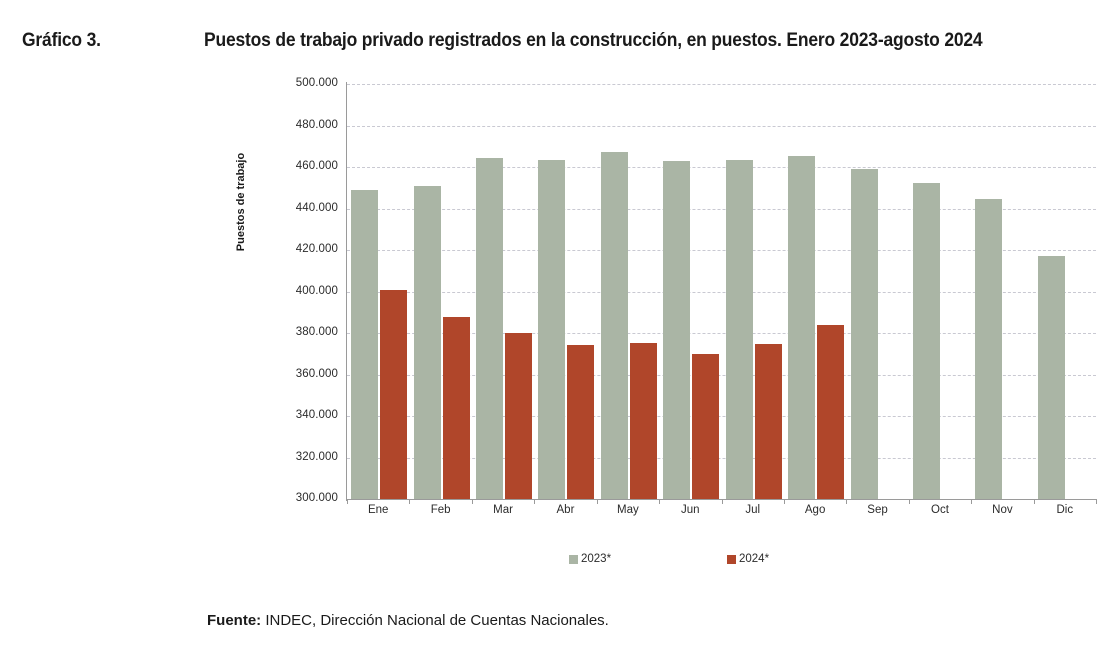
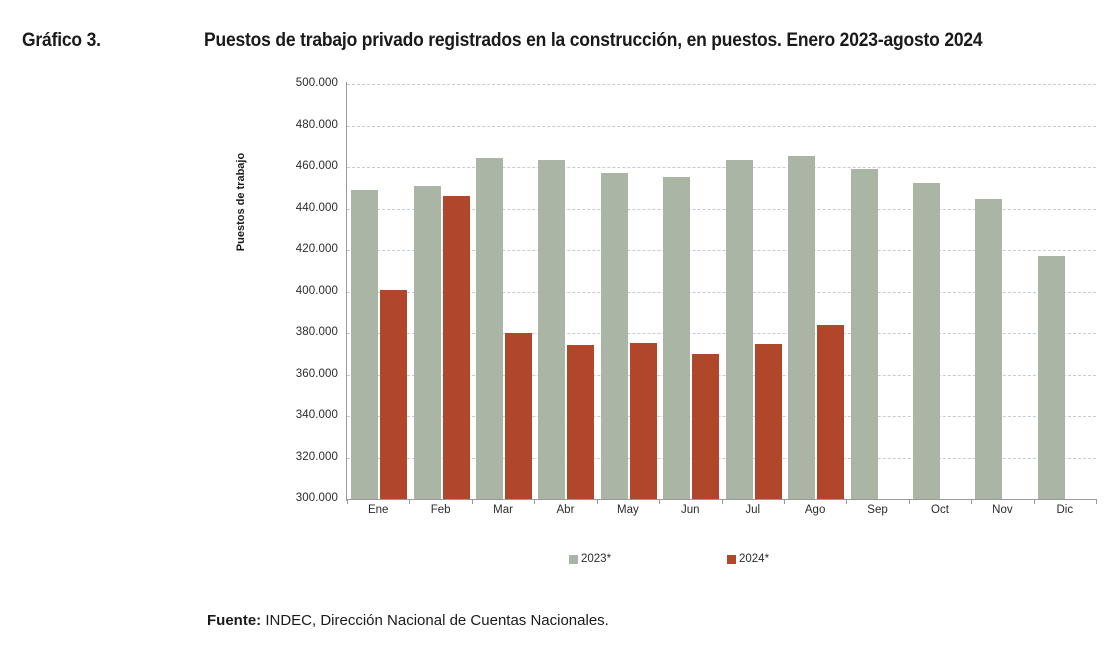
2024*/Feb: 388000 -> 446000
2023*/May: 467000 -> 457000
2023*/Jun: 463000 -> 455000
